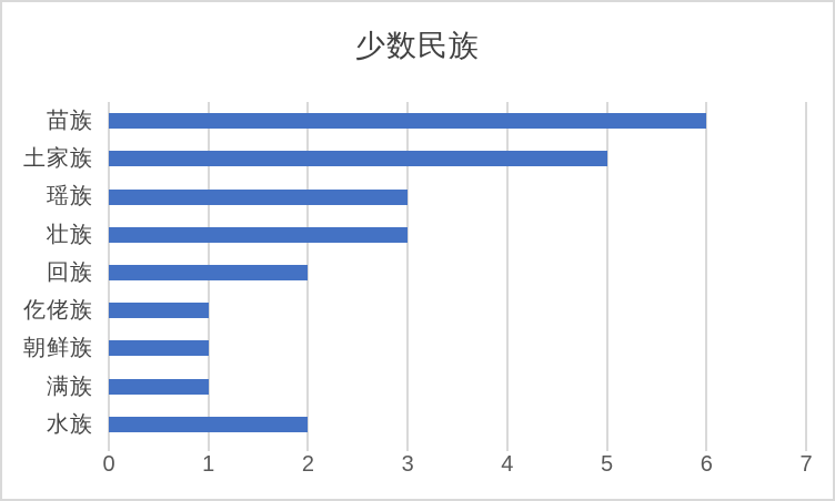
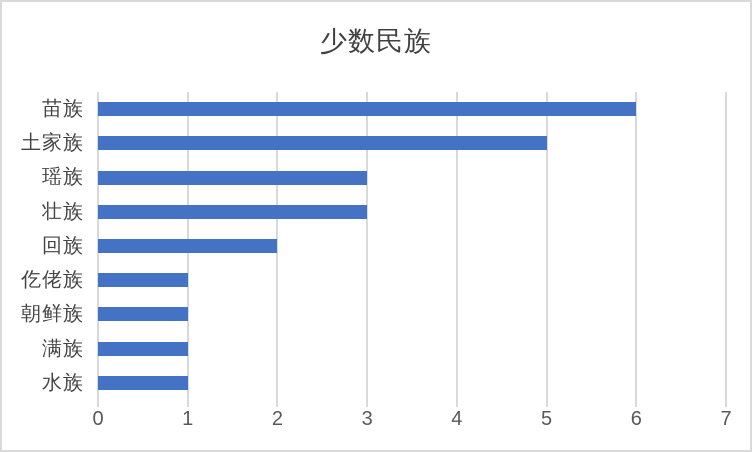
水族: 2 -> 1
